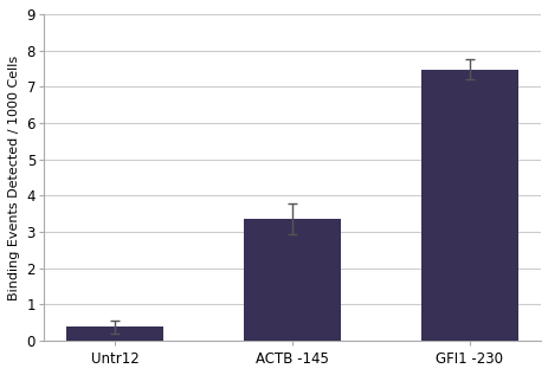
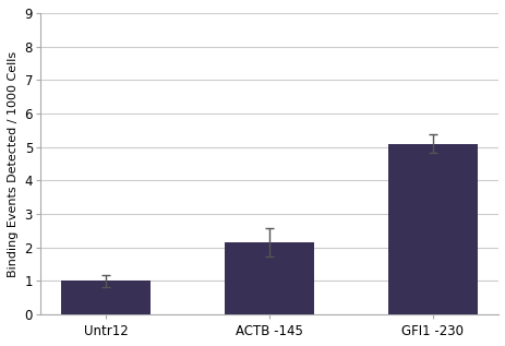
Untr12: 0.38 -> 1.00
ACTB -145: 3.37 -> 2.15
GFI1 -230: 7.47 -> 5.10
